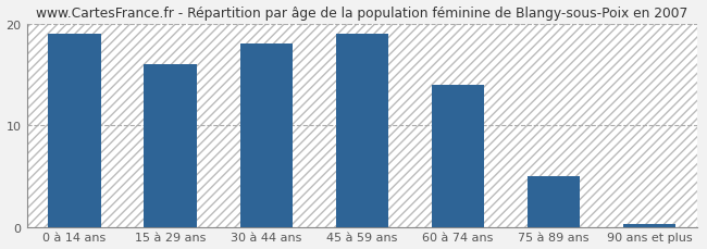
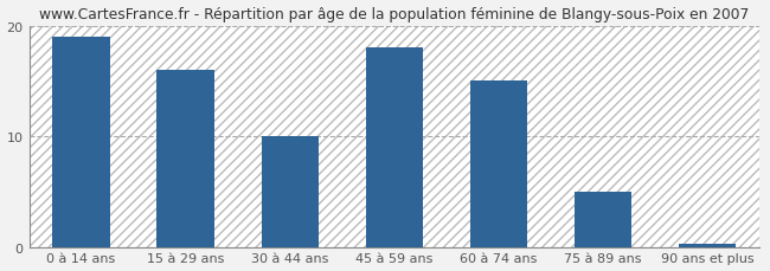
30 à 44 ans: 18.0 -> 10.0
45 à 59 ans: 19.0 -> 18.0
60 à 74 ans: 14.0 -> 15.0
